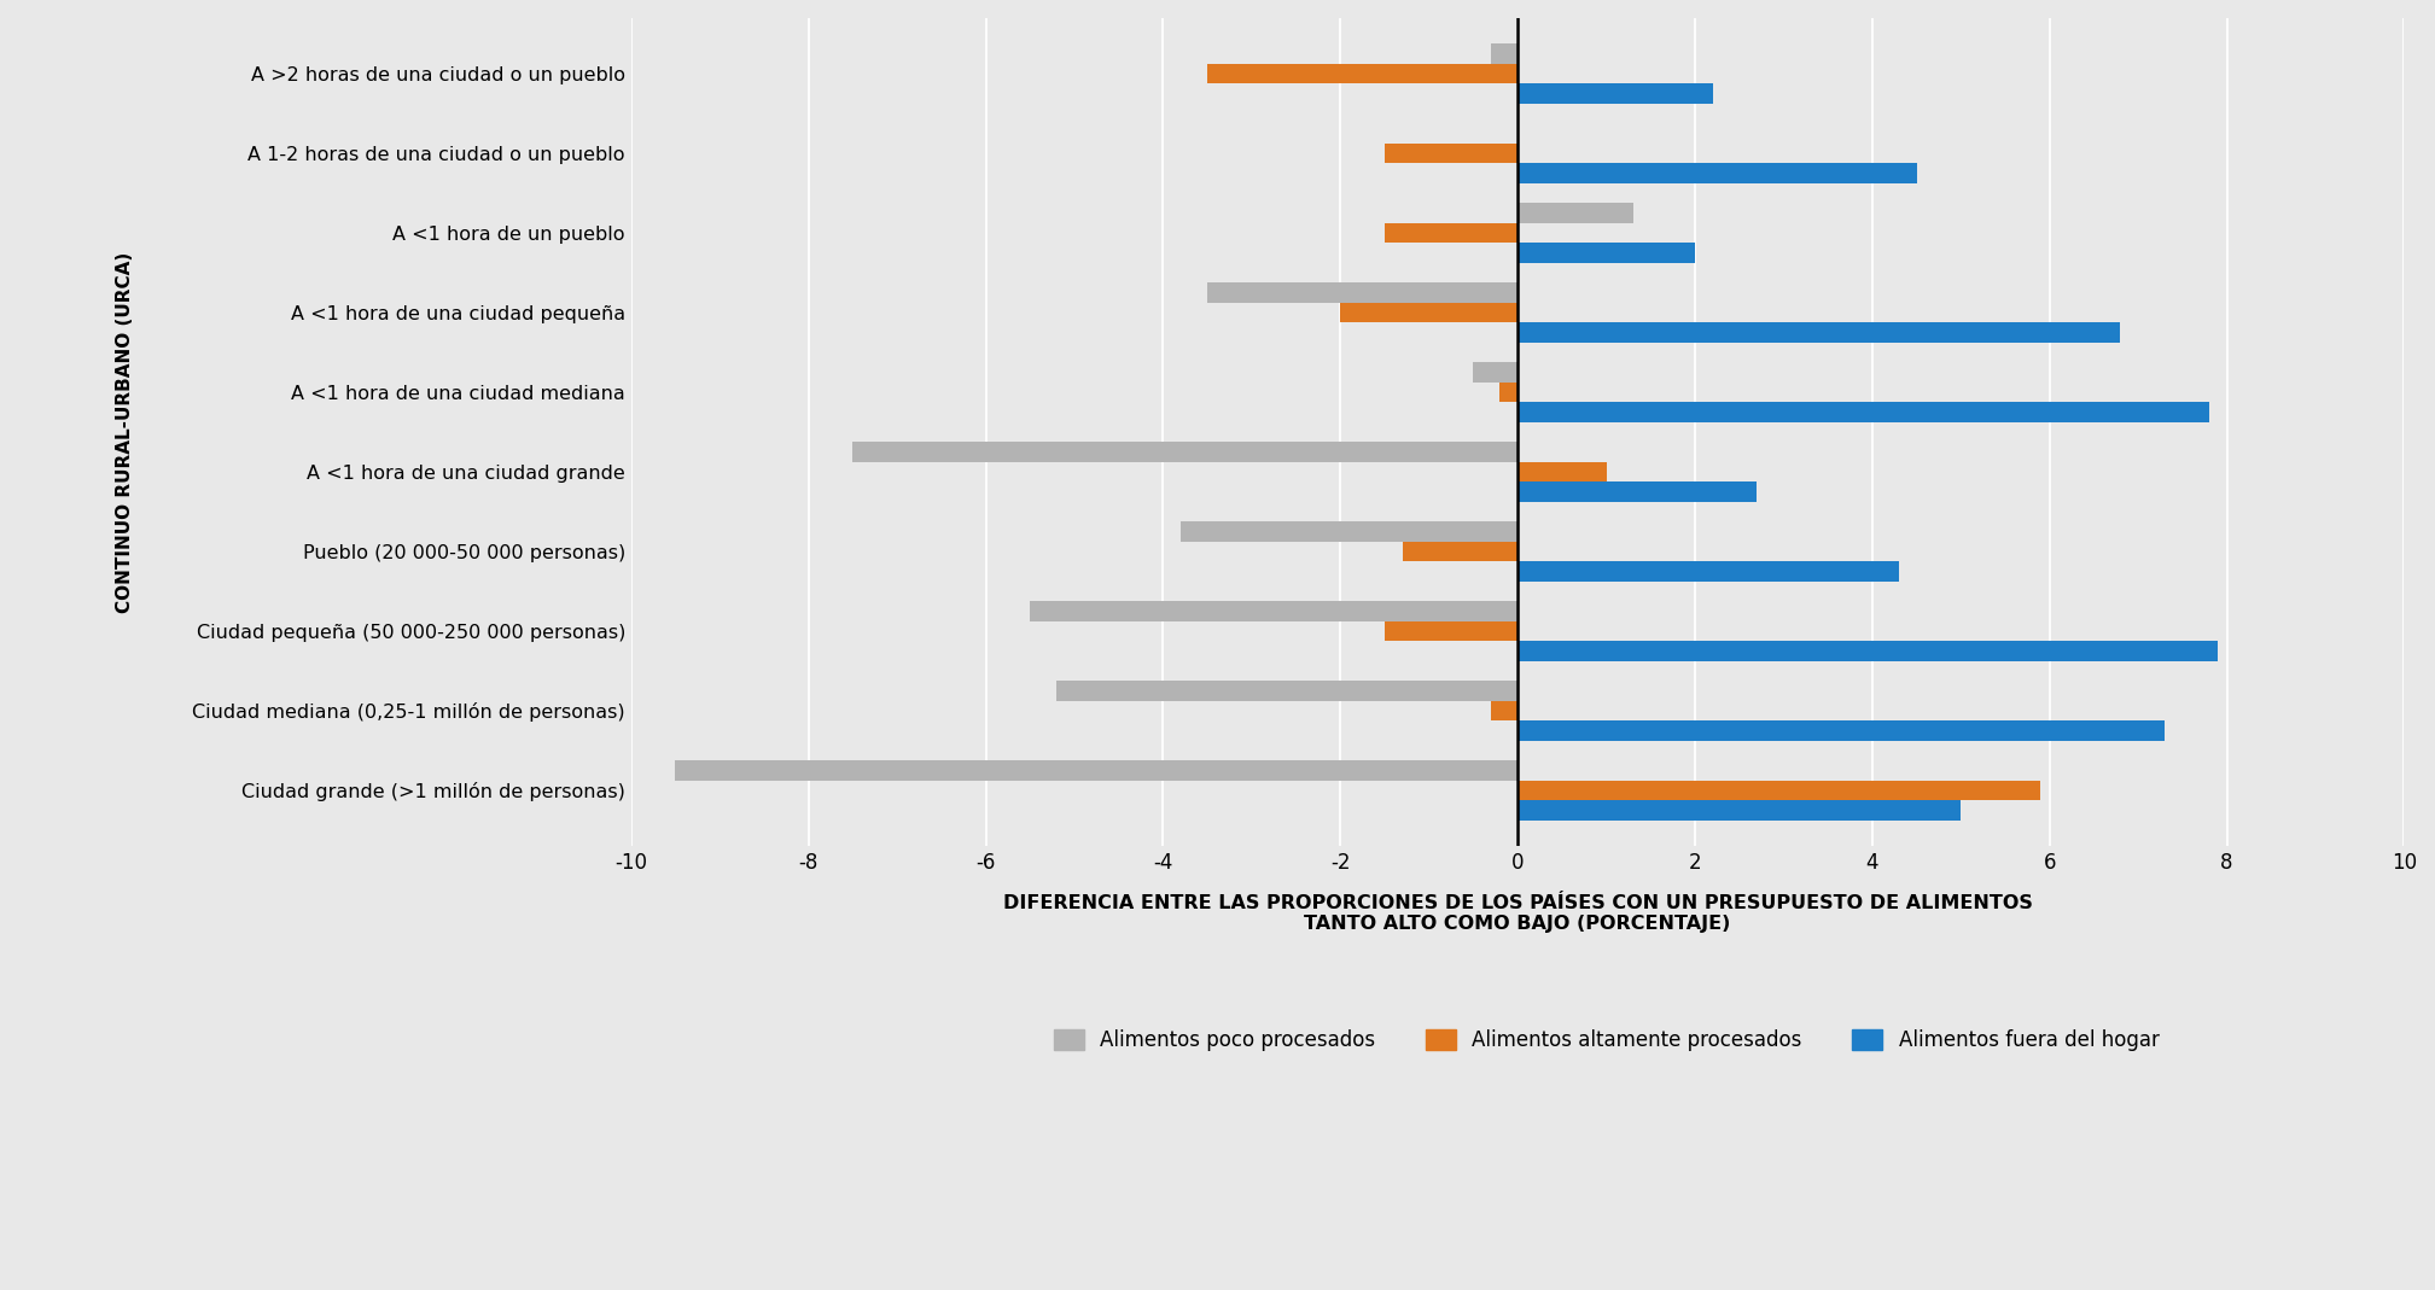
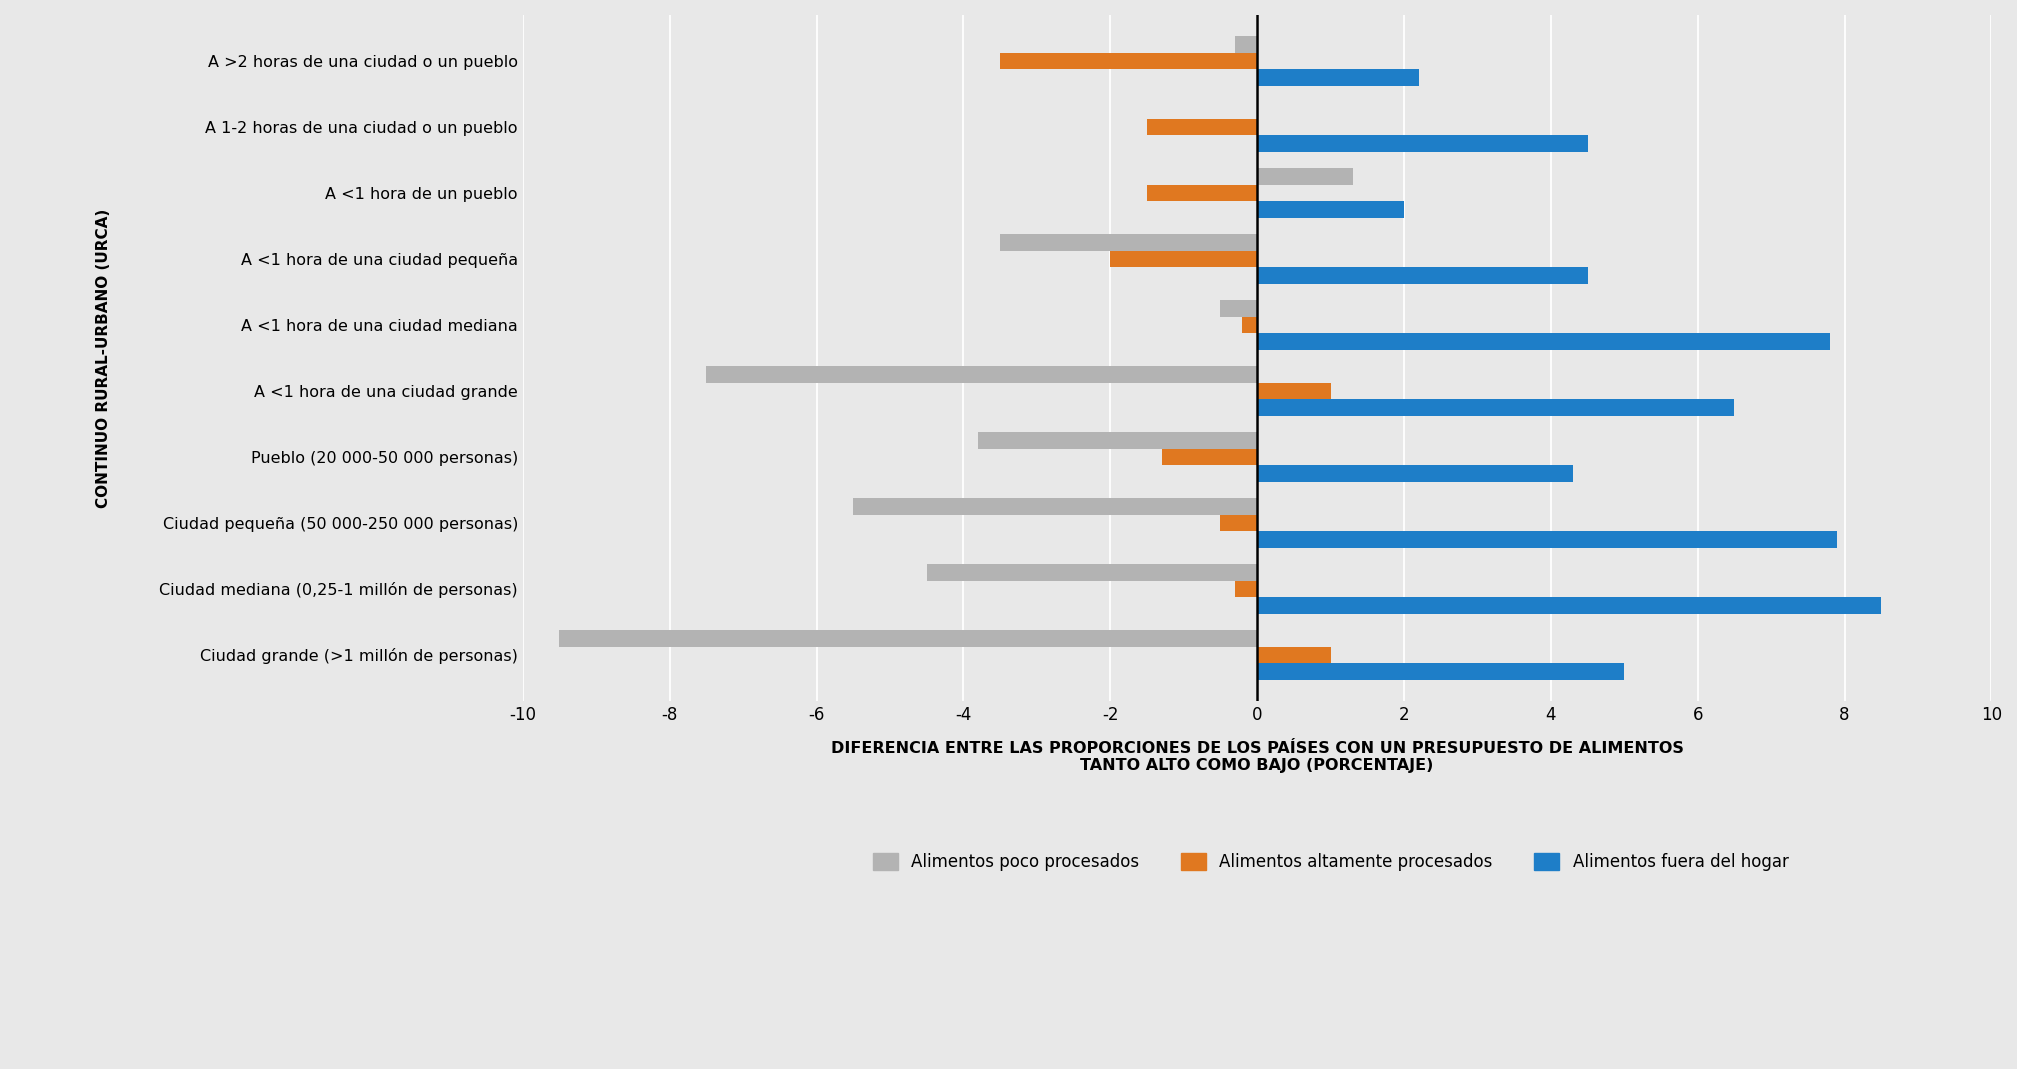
Alimentos fuera del hogar/A <1 hora de una ciudad pequeña: 6.8 -> 4.5
Alimentos fuera del hogar/A <1 hora de una ciudad grande: 2.7 -> 6.5
Alimentos altamente procesados/Ciudad pequeña (50 000-250 000 personas): -1.5 -> -0.5
Alimentos poco procesados/Ciudad mediana (0,25-1 millón de personas): -5.2 -> -4.5
Alimentos fuera del hogar/Ciudad mediana (0,25-1 millón de personas): 7.3 -> 8.5
Alimentos altamente procesados/Ciudad grande (>1 millón de personas): 5.9 -> 1.0
